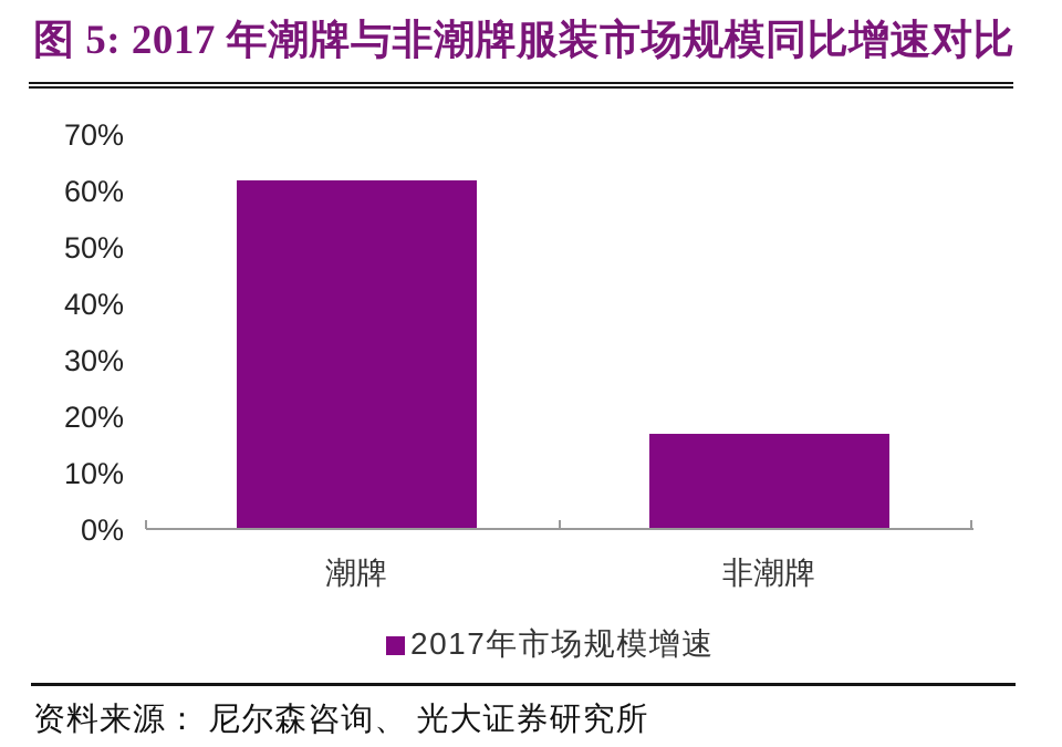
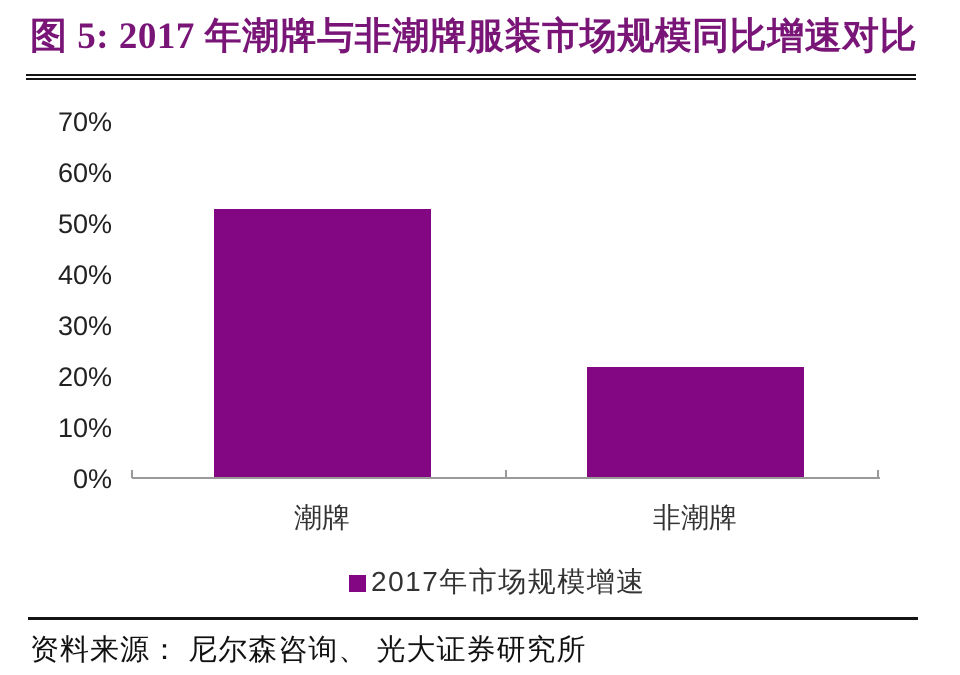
潮牌: 62% -> 53%
非潮牌: 17% -> 22%
